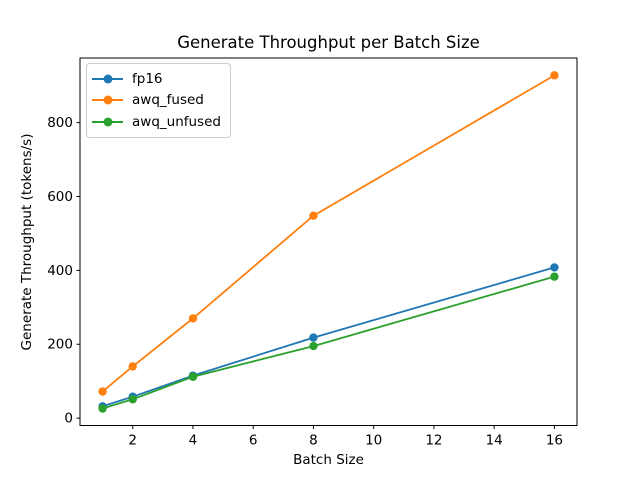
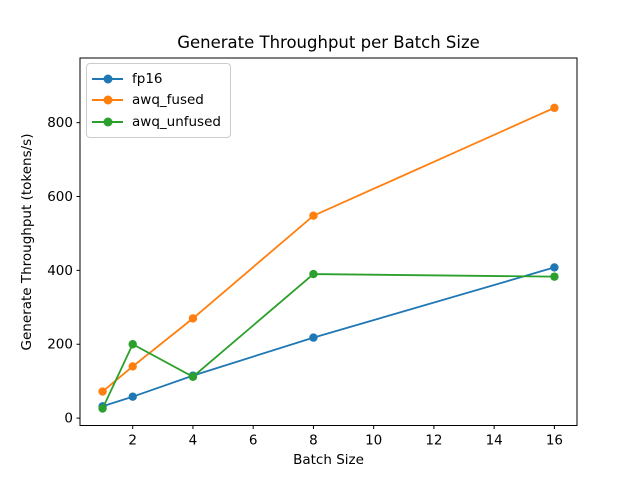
awq_unfused/2: 50 -> 200
awq_unfused/8: 200 -> 390
awq_fused/16: 930 -> 840
